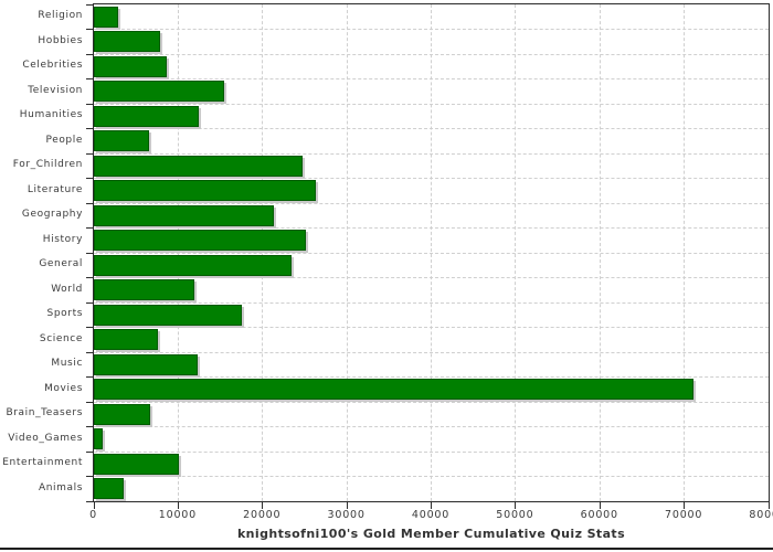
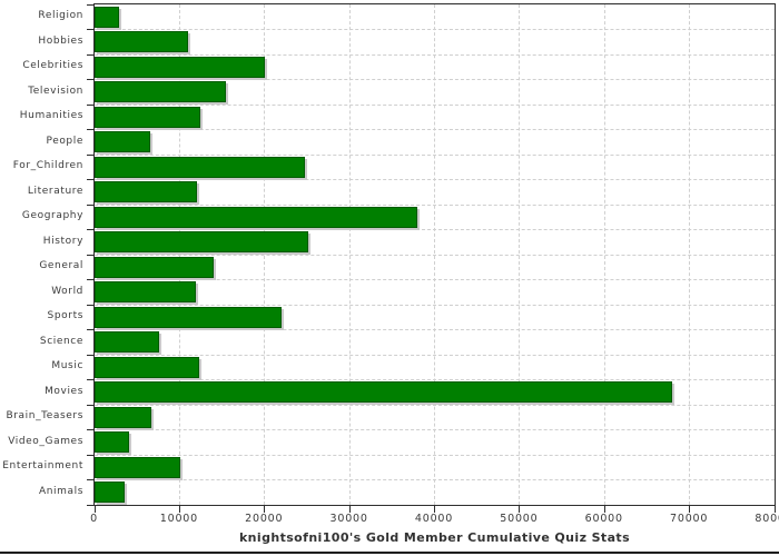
Hobbies: 8000 -> 11000
Celebrities: 9000 -> 20000
Literature: 26000 -> 12000
Geography: 21000 -> 38000
General: 23000 -> 14000
Sports: 18000 -> 22000
Movies: 71000 -> 68000
Video_Games: 1000 -> 4000
